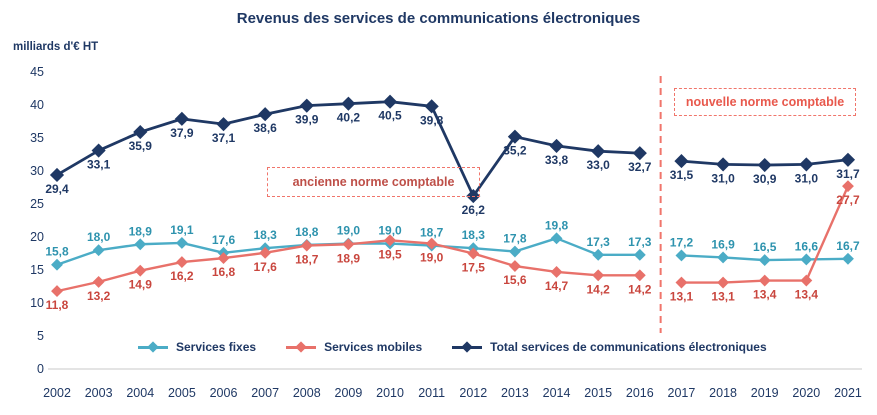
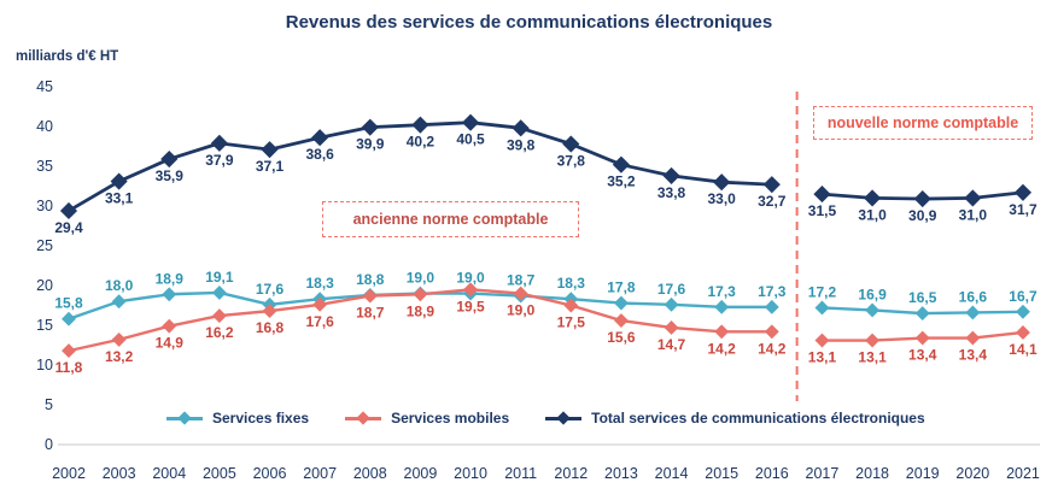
Total services de communications électroniques/2012: 26,2 -> 37,8
Services fixes/2014: 19,8 -> 17,6
Services mobiles/2021: 27,7 -> 14,1
